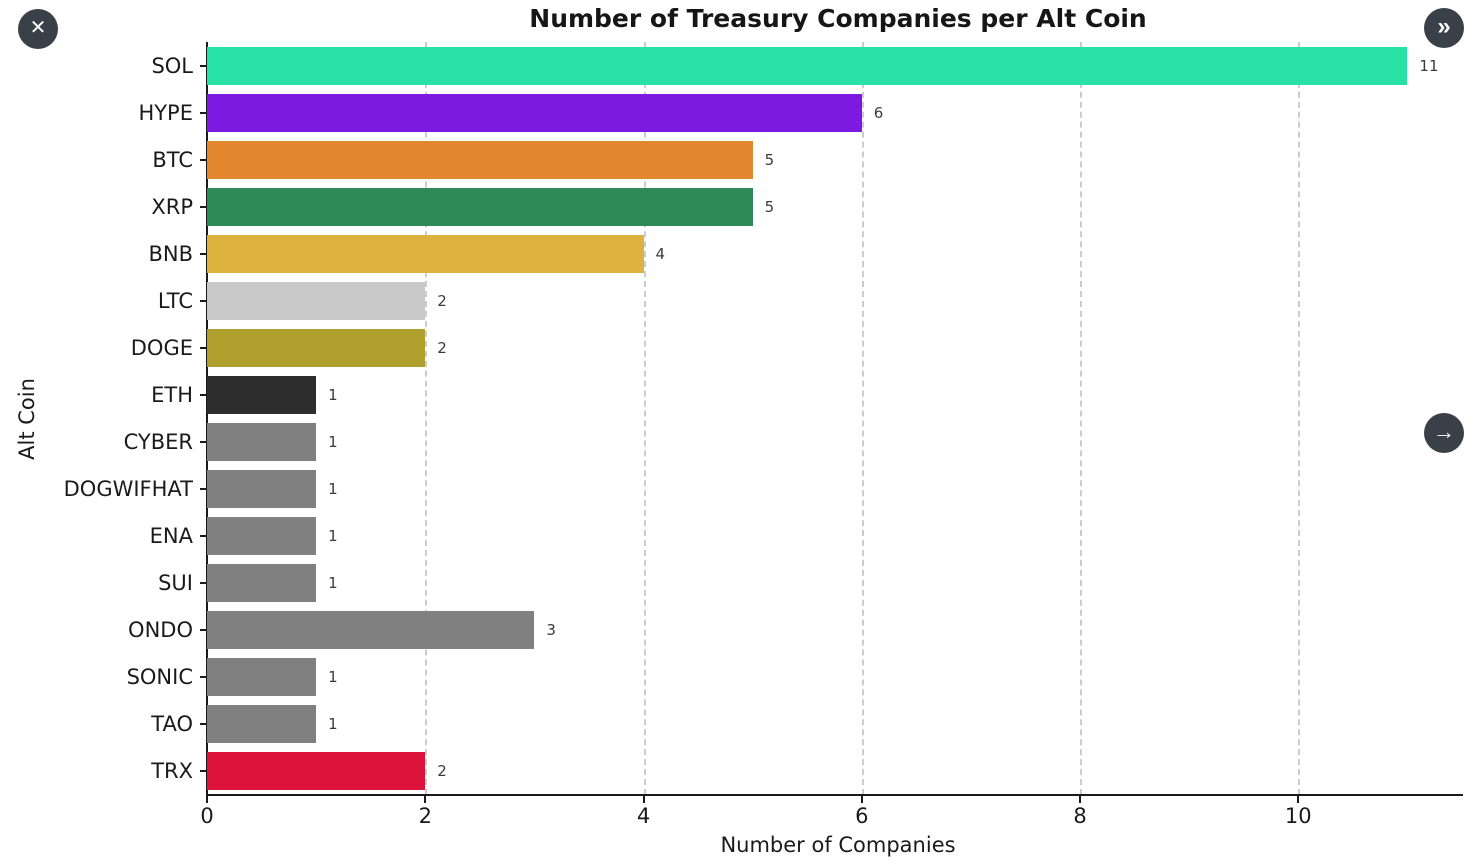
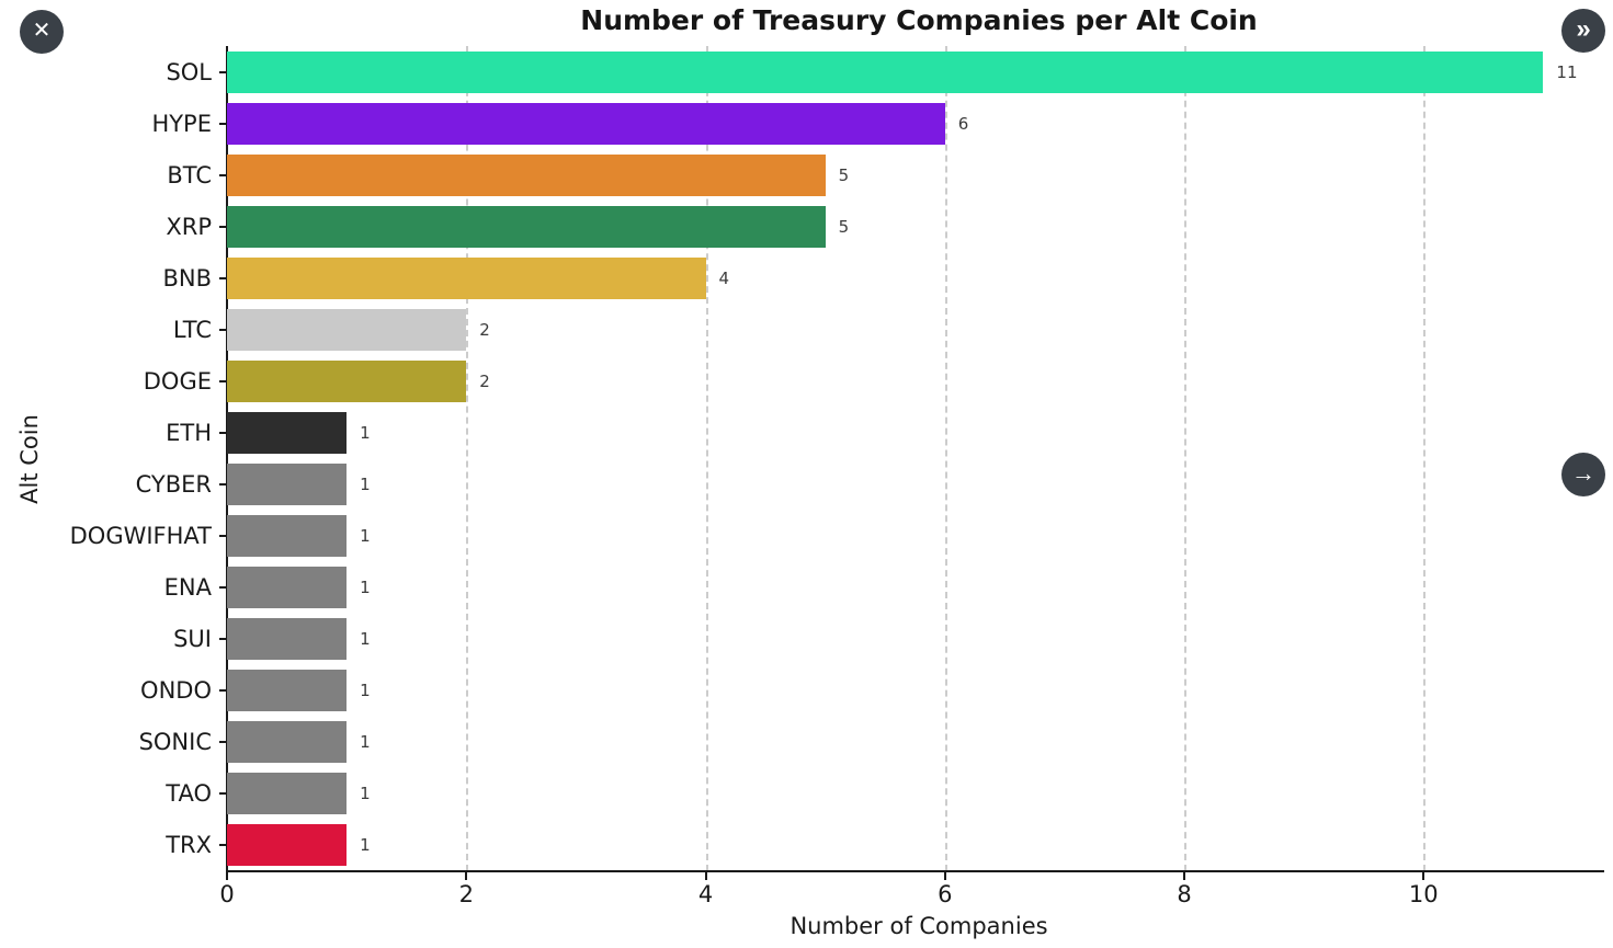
ONDO: 3 -> 1
TRX: 2 -> 1
